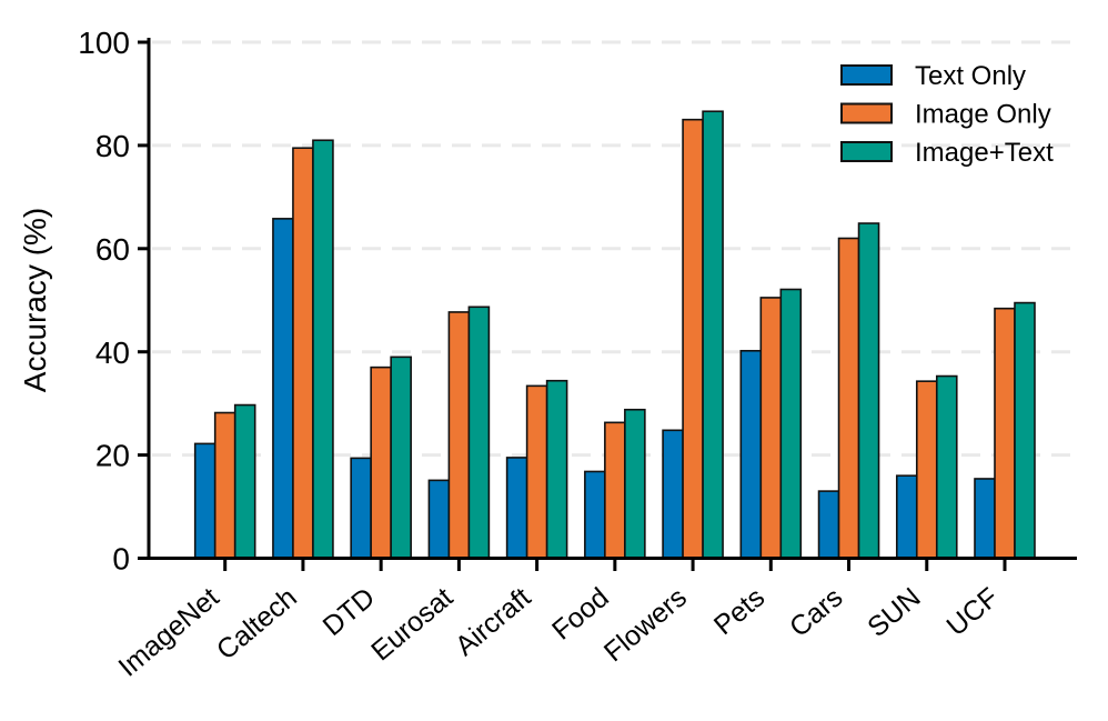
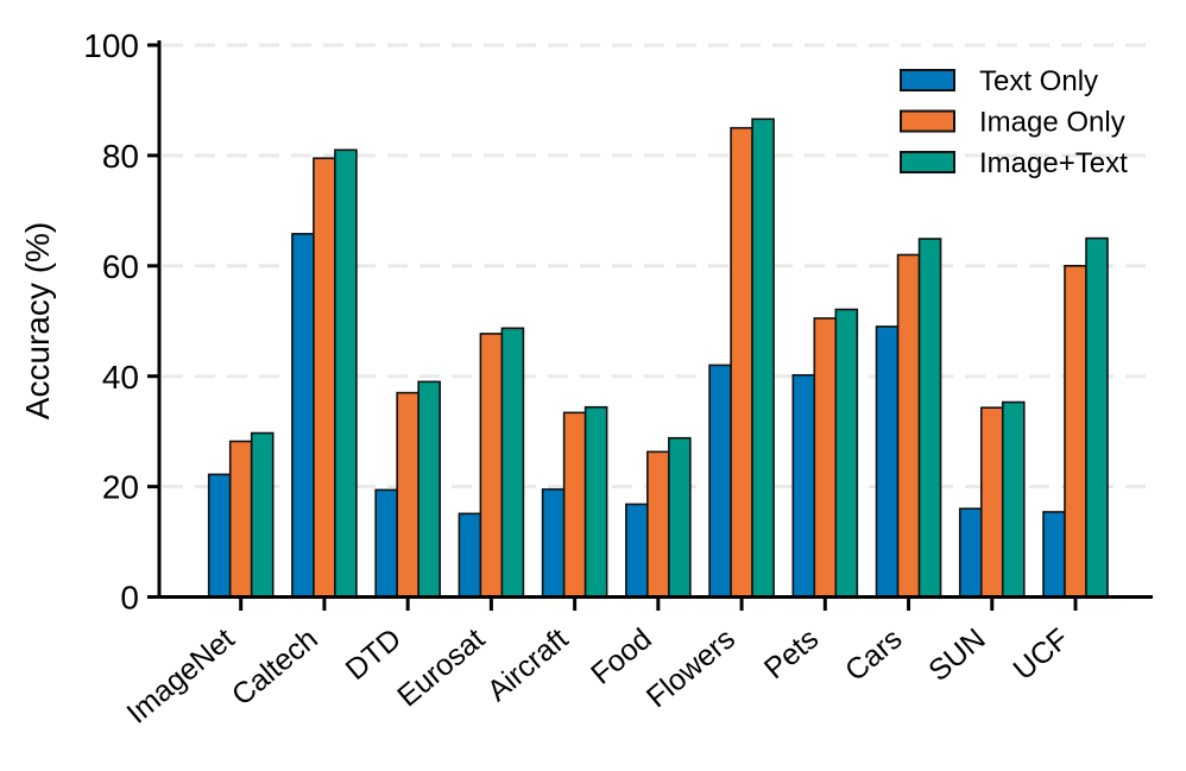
Text Only/Flowers: 25 -> 42
Text Only/Cars: 13 -> 49
Image Only/UCF: 48 -> 60
Image+Text/UCF: 50 -> 65
